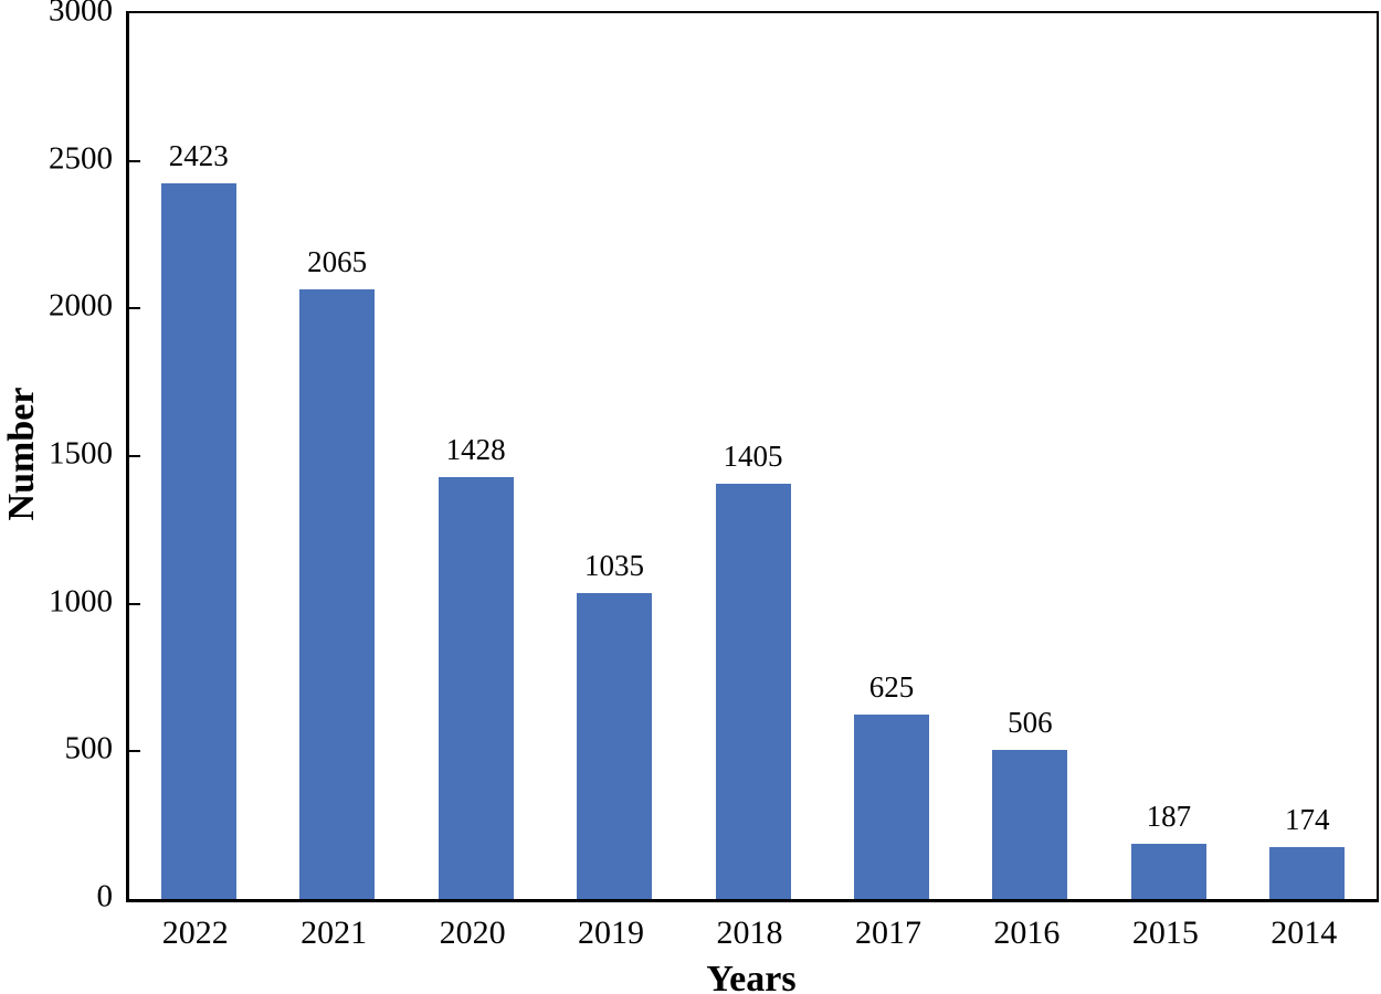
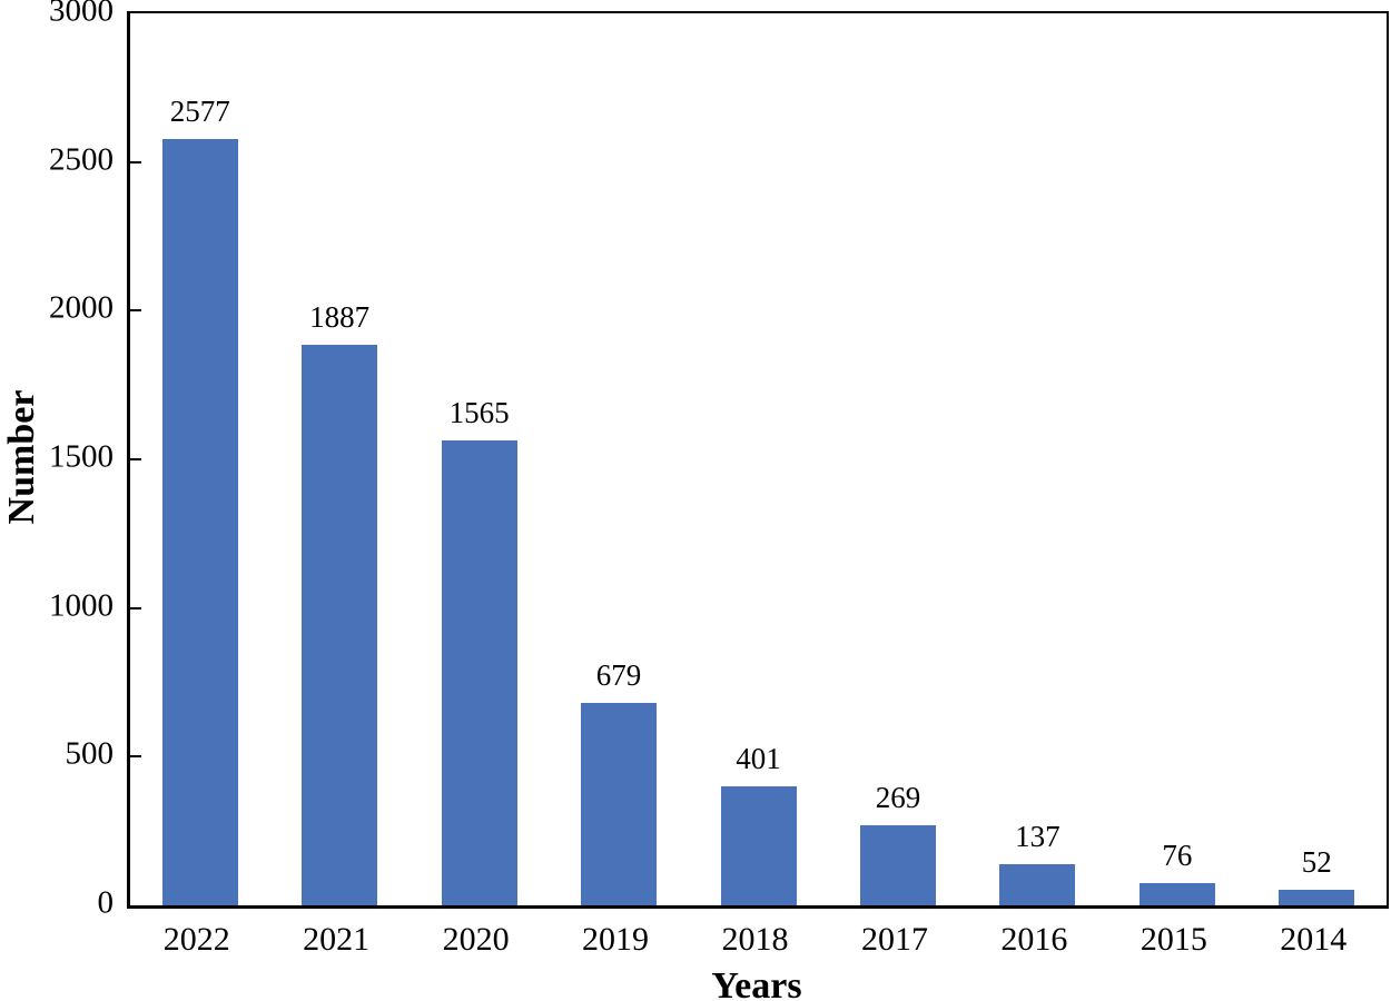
2022: 2423 -> 2577
2021: 2065 -> 1887
2020: 1428 -> 1565
2019: 1035 -> 679
2018: 1405 -> 401
2017: 625 -> 269
2016: 506 -> 137
2015: 187 -> 76
2014: 174 -> 52
